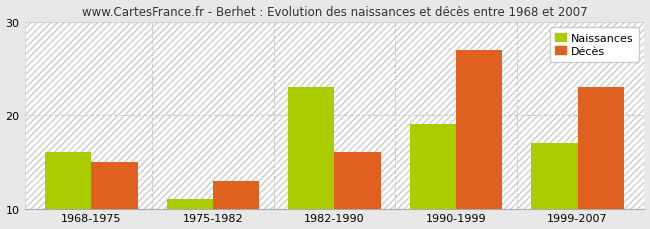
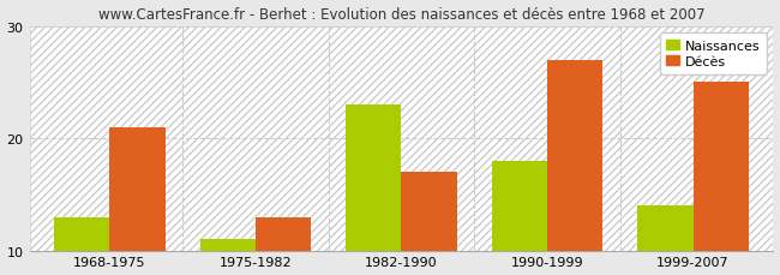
Naissances/1968-1975: 16 -> 13
Décès/1968-1975: 15 -> 21
Décès/1982-1990: 16 -> 17
Naissances/1990-1999: 19 -> 18
Naissances/1999-2007: 17 -> 14
Décès/1999-2007: 23 -> 25
